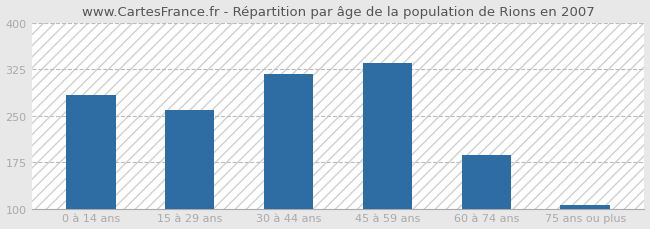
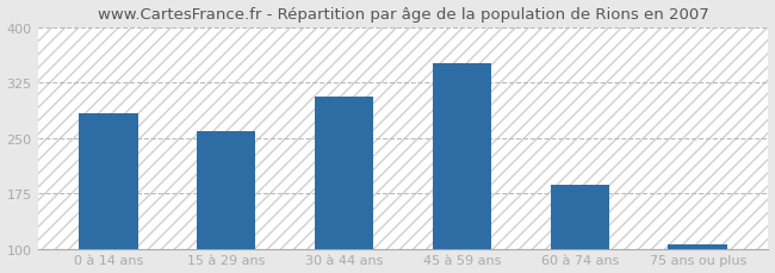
30 à 44 ans: 318 -> 306
45 à 59 ans: 335 -> 352
